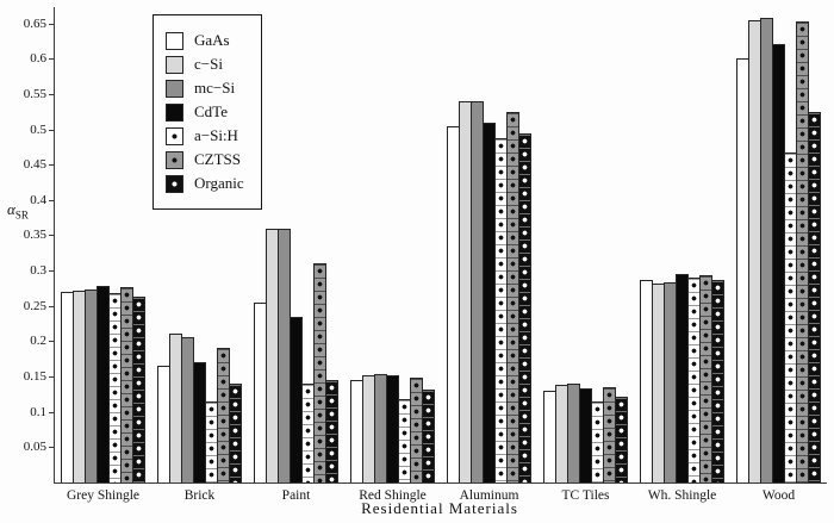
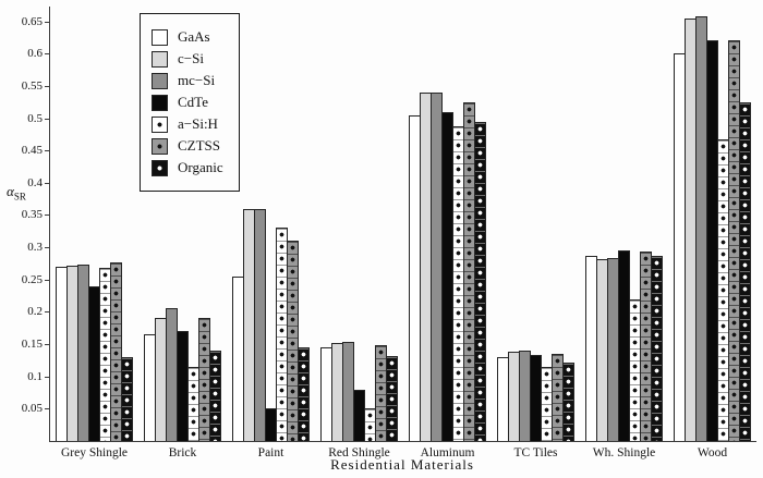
CdTe/Grey Shingle: 0.28 -> 0.24
Organic/Grey Shingle: 0.26 -> 0.13
c−Si/Brick: 0.21 -> 0.19
CdTe/Paint: 0.23 -> 0.05
a−Si:H/Paint: 0.14 -> 0.33
CdTe/Red Shingle: 0.15 -> 0.08
a−Si:H/Red Shingle: 0.12 -> 0.05
a−Si:H/Wh. Shingle: 0.29 -> 0.22
CZTSS/Wood: 0.65 -> 0.62
